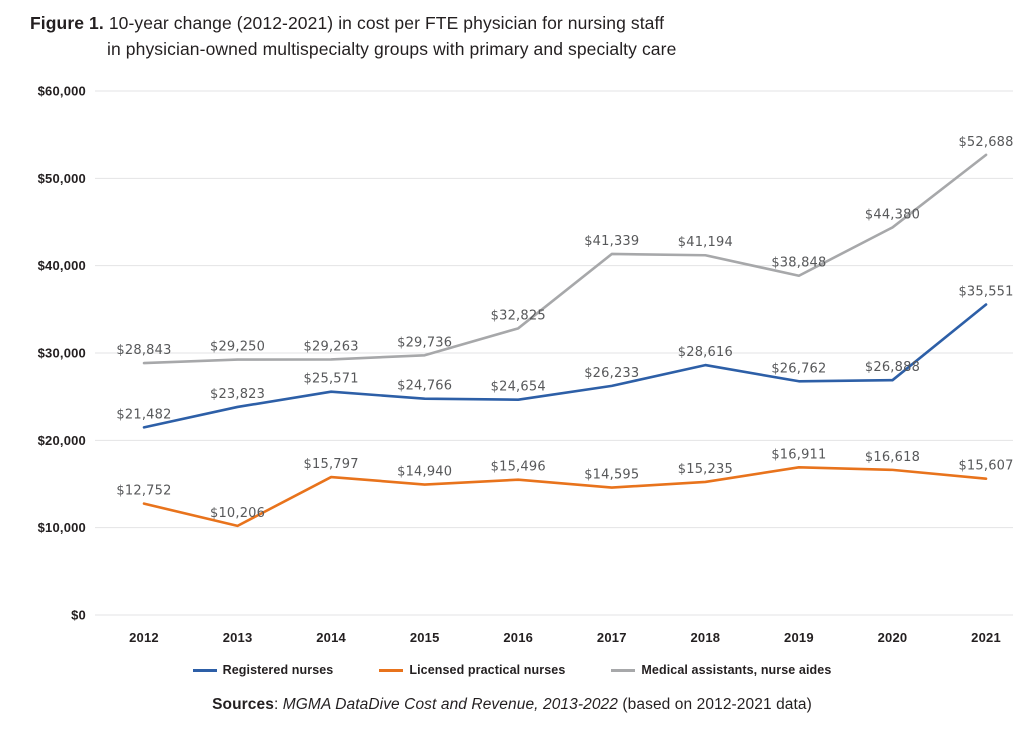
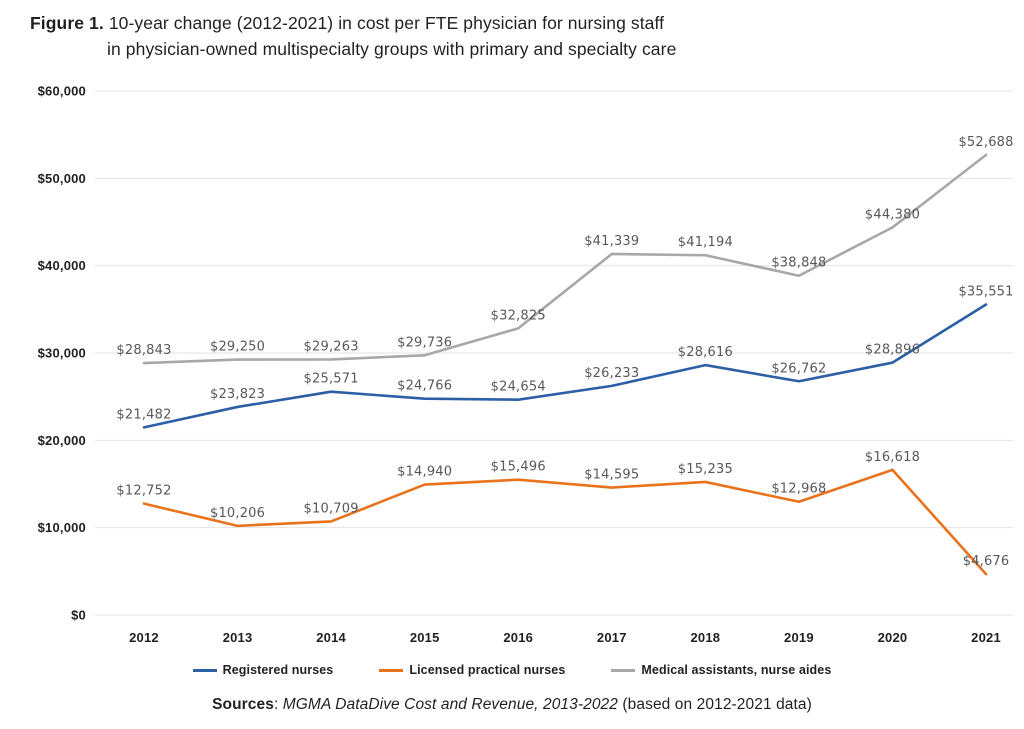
Licensed practical nurses/2014: $15,797 -> $10,709
Licensed practical nurses/2019: $16,911 -> $12,968
Registered nurses/2020: $26,888 -> $28,896
Licensed practical nurses/2021: $15,607 -> $4,676
